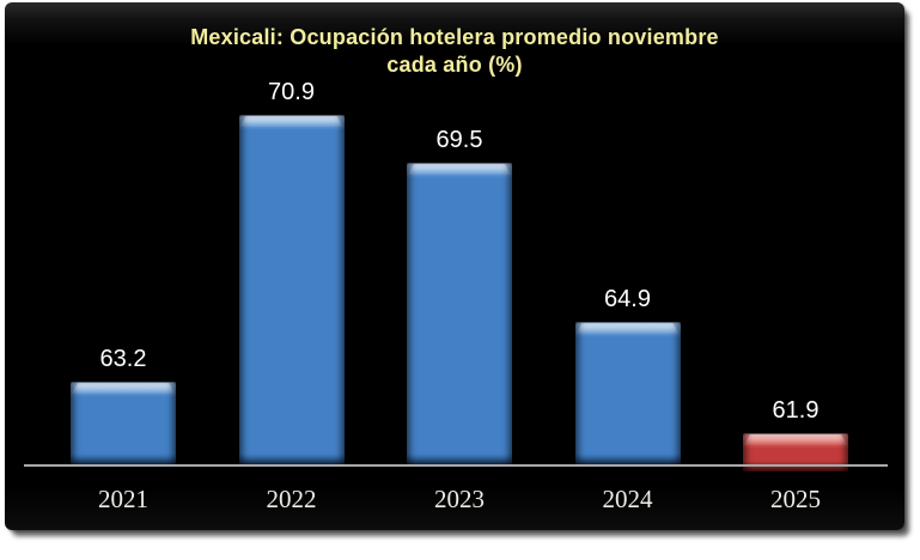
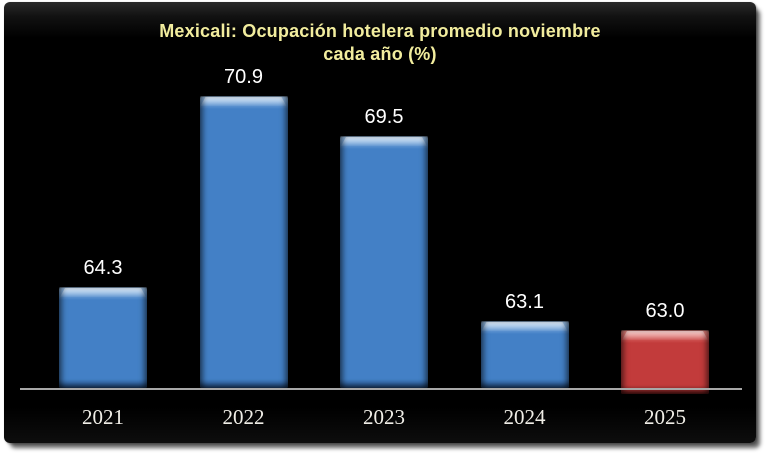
2021: 63.2 -> 64.3
2024: 64.9 -> 63.1
2025: 61.9 -> 63.0
